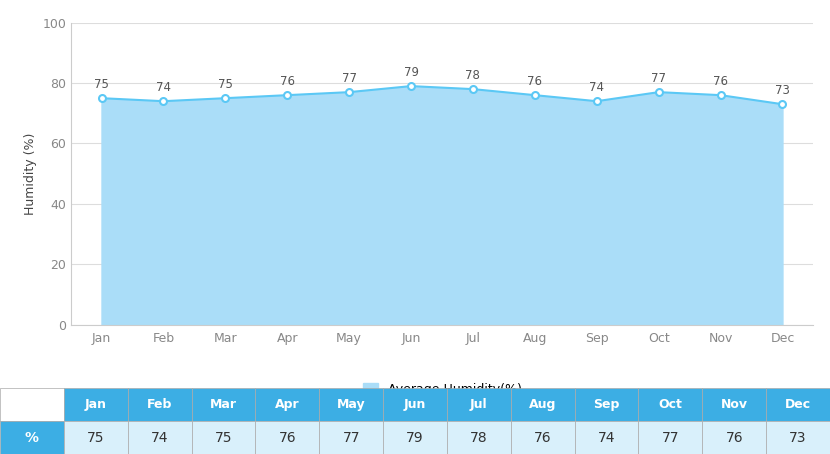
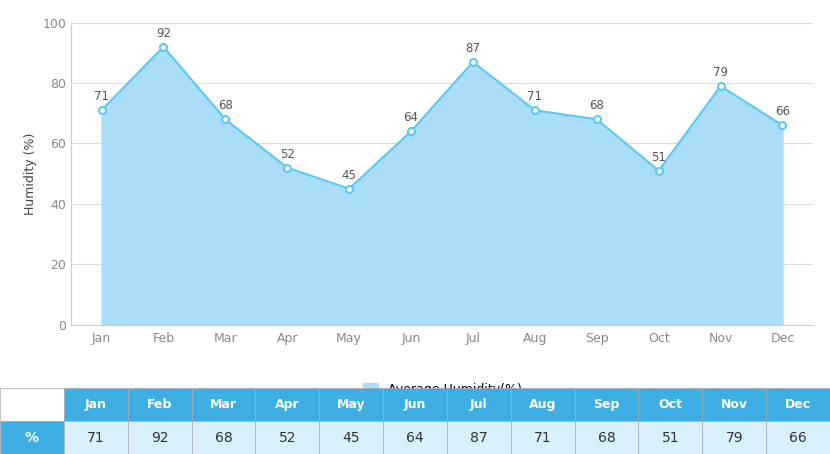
Jan: 75 -> 71
Feb: 74 -> 92
Mar: 75 -> 68
Apr: 76 -> 52
May: 77 -> 45
Jun: 79 -> 64
Jul: 78 -> 87
Aug: 76 -> 71
Sep: 74 -> 68
Oct: 77 -> 51
Nov: 76 -> 79
Dec: 73 -> 66
